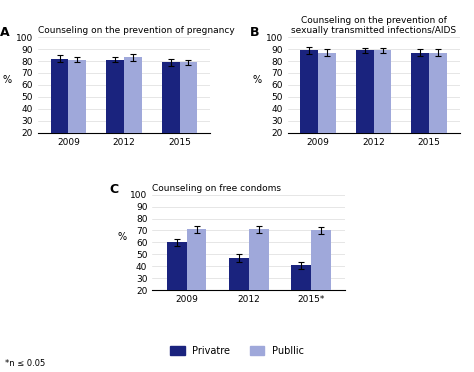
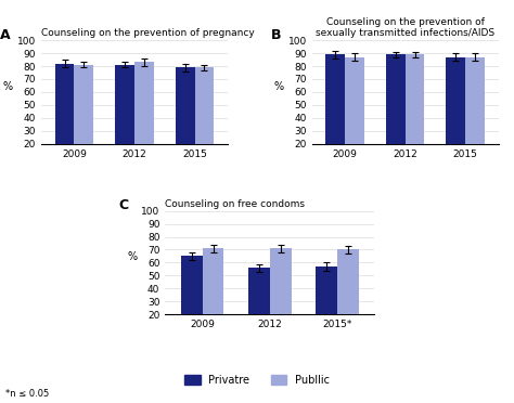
Counseling on free condoms/Privatre/2009: 60 -> 65
Counseling on free condoms/Privatre/2012: 47 -> 56
Counseling on free condoms/Privatre/2015*: 41 -> 57
